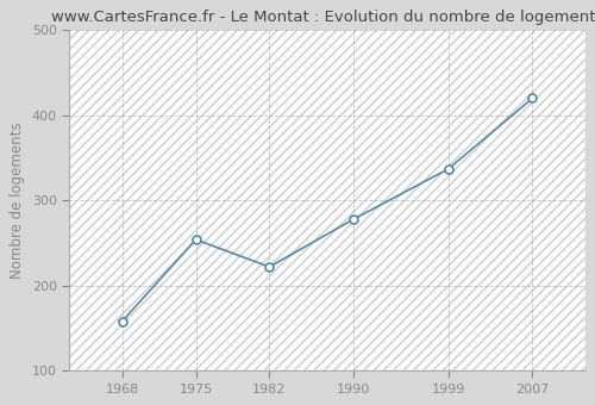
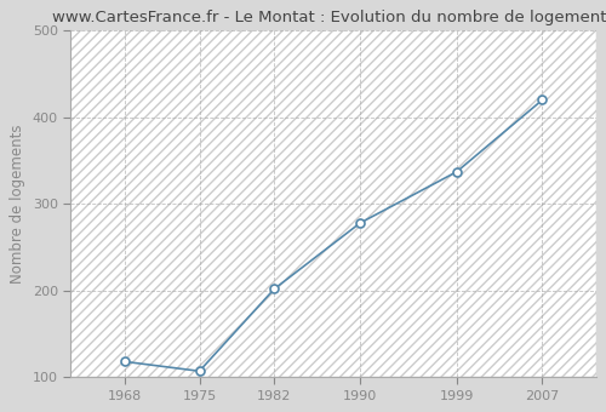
1968: 158 -> 118
1975: 254 -> 107
1982: 222 -> 202
